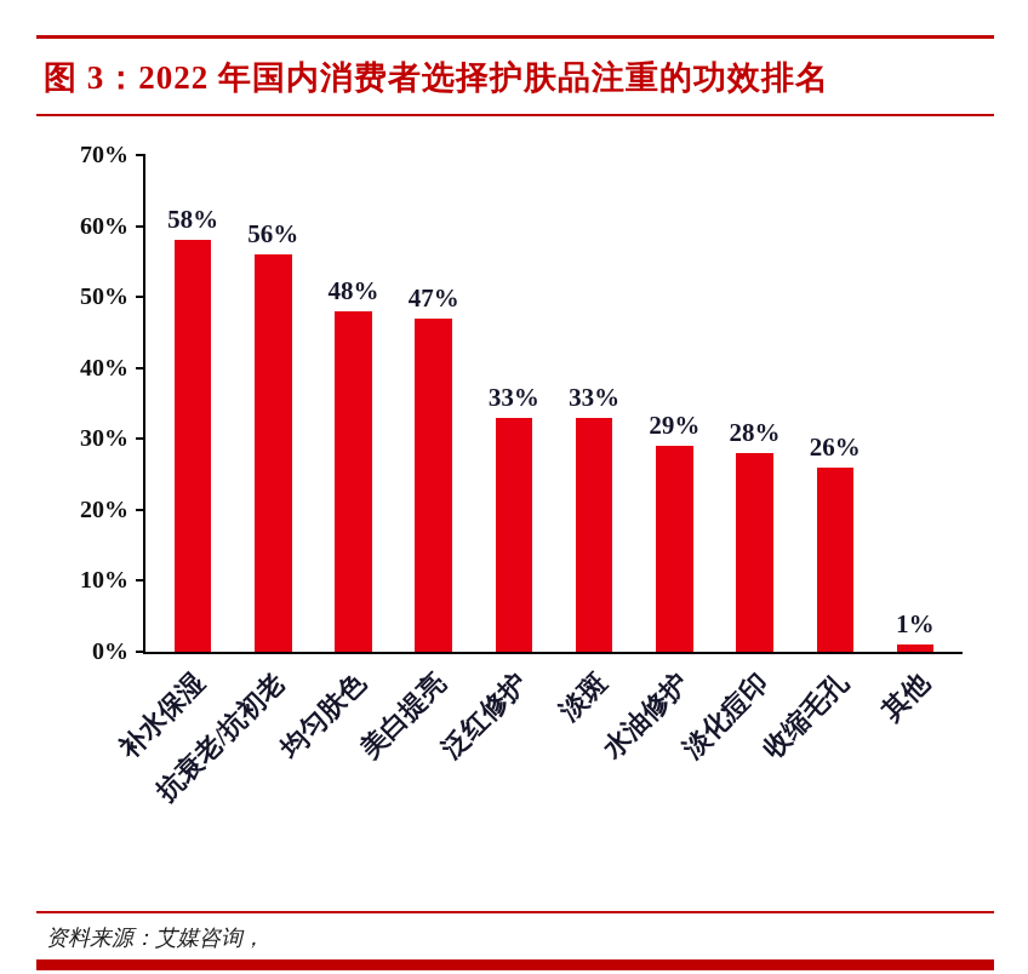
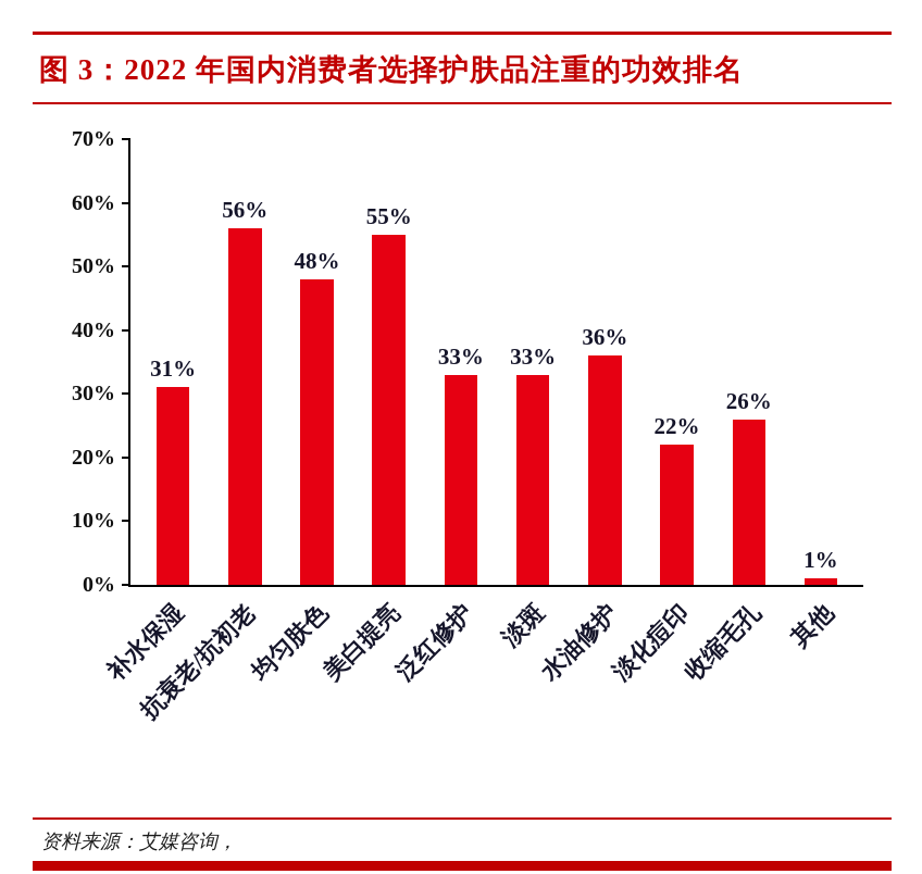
补水保湿: 58% -> 31%
美白提亮: 47% -> 55%
水油修护: 29% -> 36%
淡化痘印: 28% -> 22%
